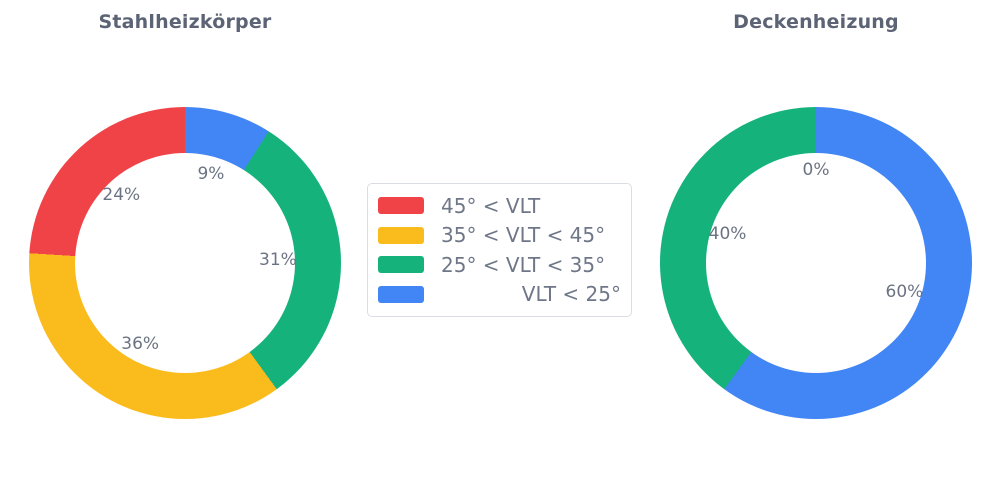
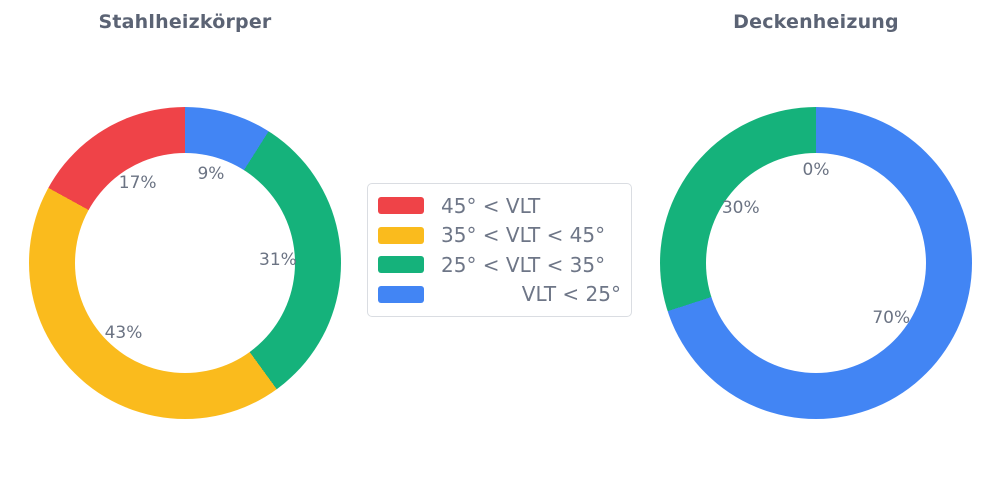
Stahlheizkörper/45° < VLT: 24% -> 17%
Stahlheizkörper/35° < VLT < 45°: 36% -> 43%
Deckenheizung/25° < VLT < 35°: 40% -> 30%
Deckenheizung/VLT < 25°: 60% -> 70%
